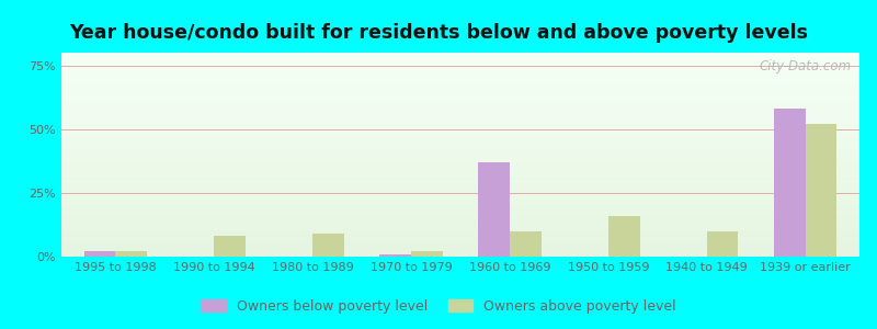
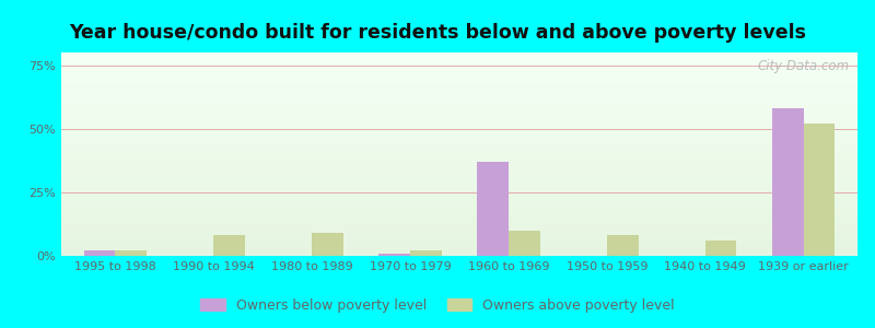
Owners above poverty level/1950 to 1959: 16% -> 8%
Owners above poverty level/1940 to 1949: 10% -> 6%
